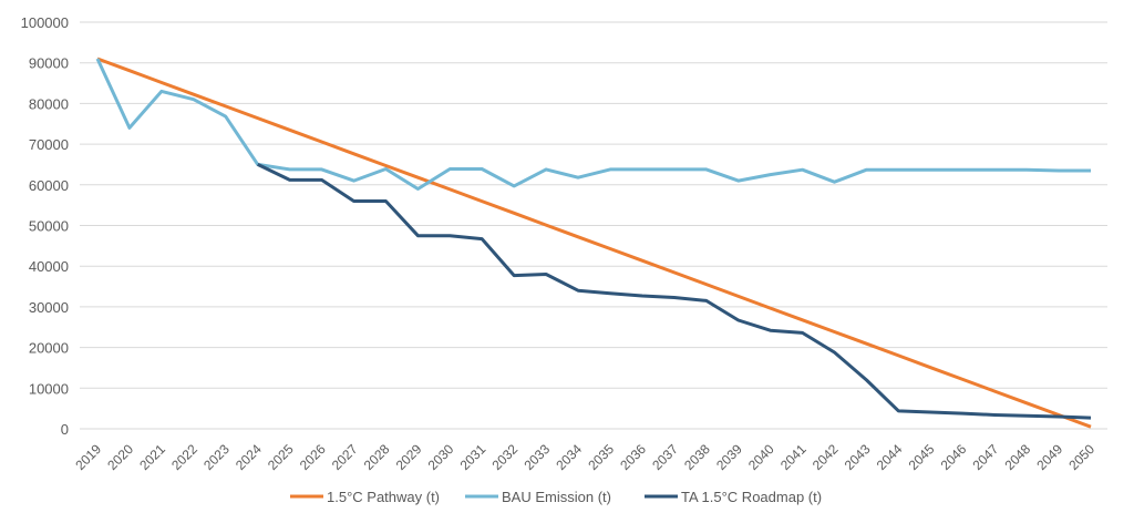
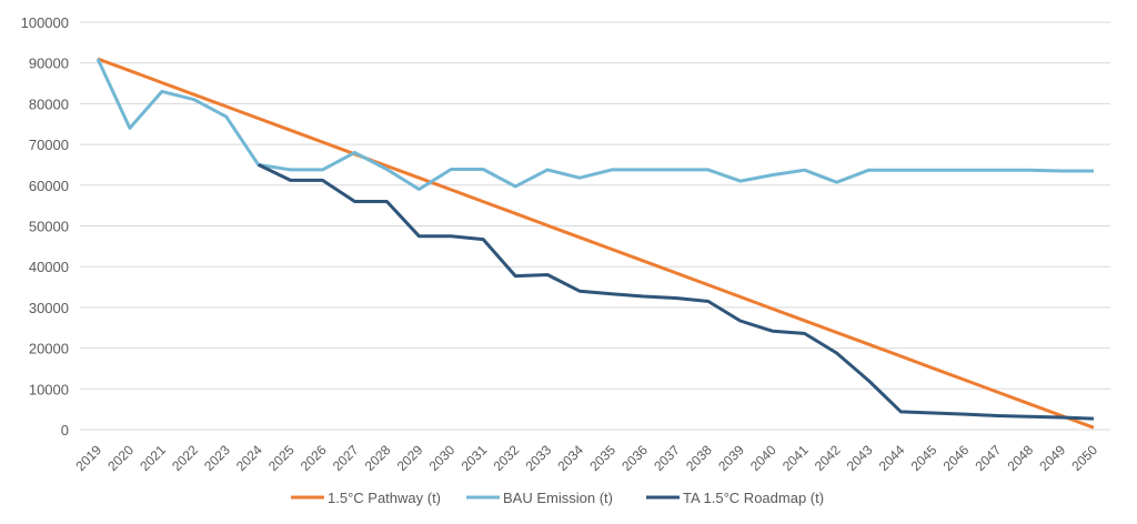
BAU Emission (t)/2027: 61000 -> 68000
